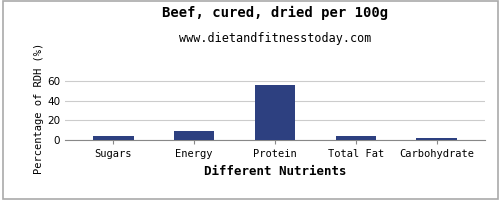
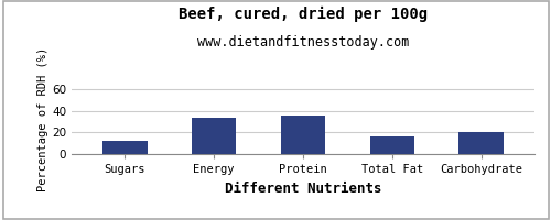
Sugars: 4 -> 12
Energy: 9 -> 34
Protein: 56 -> 36
Total Fat: 4 -> 16
Carbohydrate: 2 -> 20
